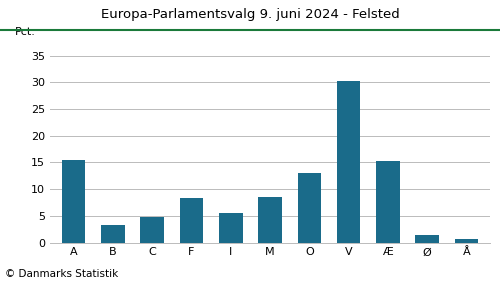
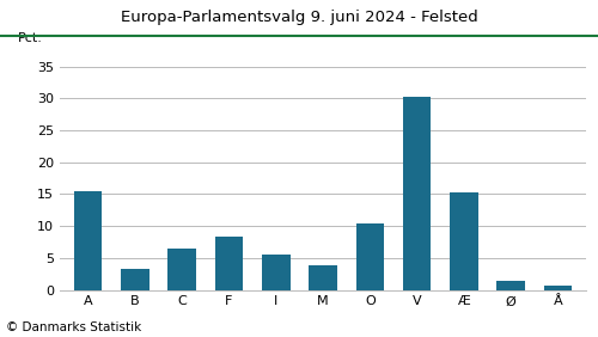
C: 4.8 -> 6.5
M: 8.6 -> 3.8
O: 13.0 -> 10.4
